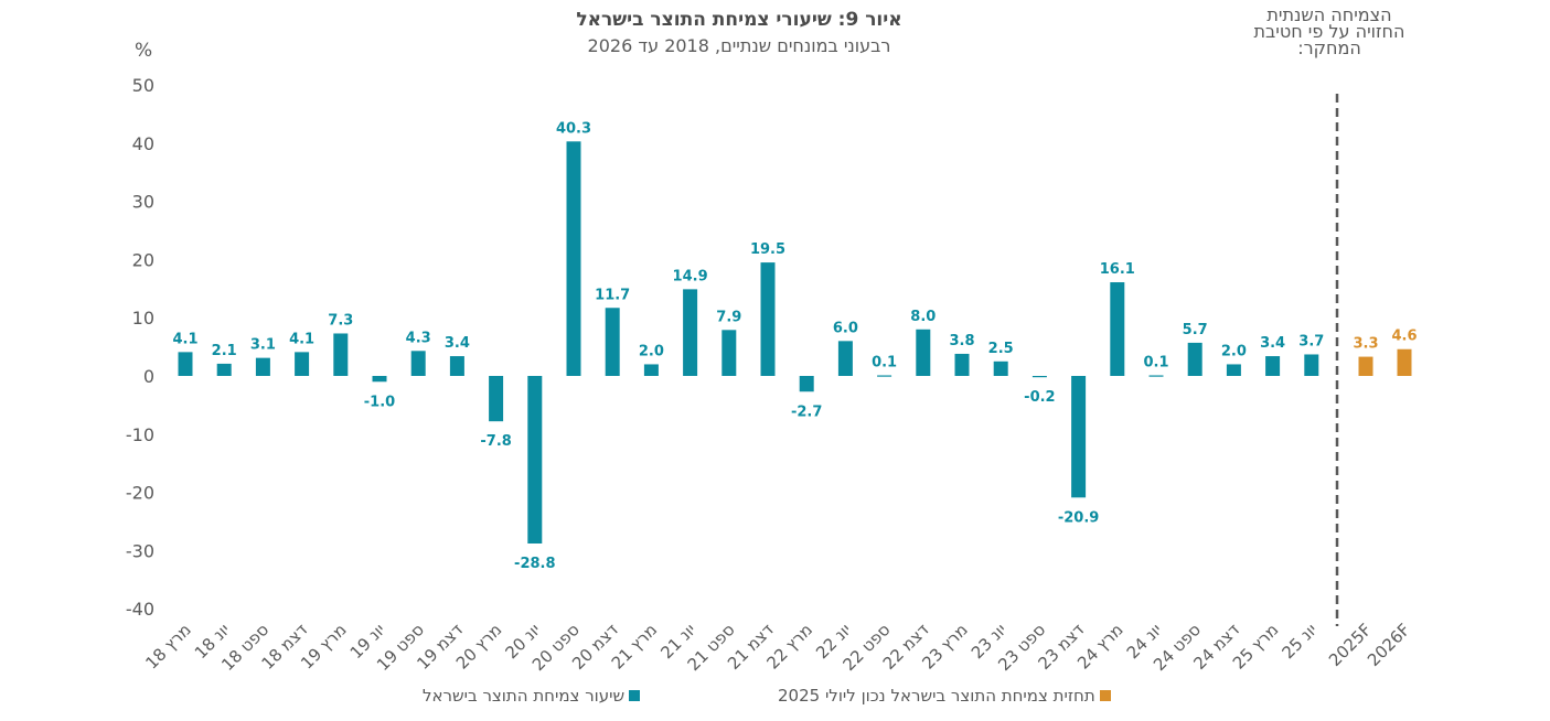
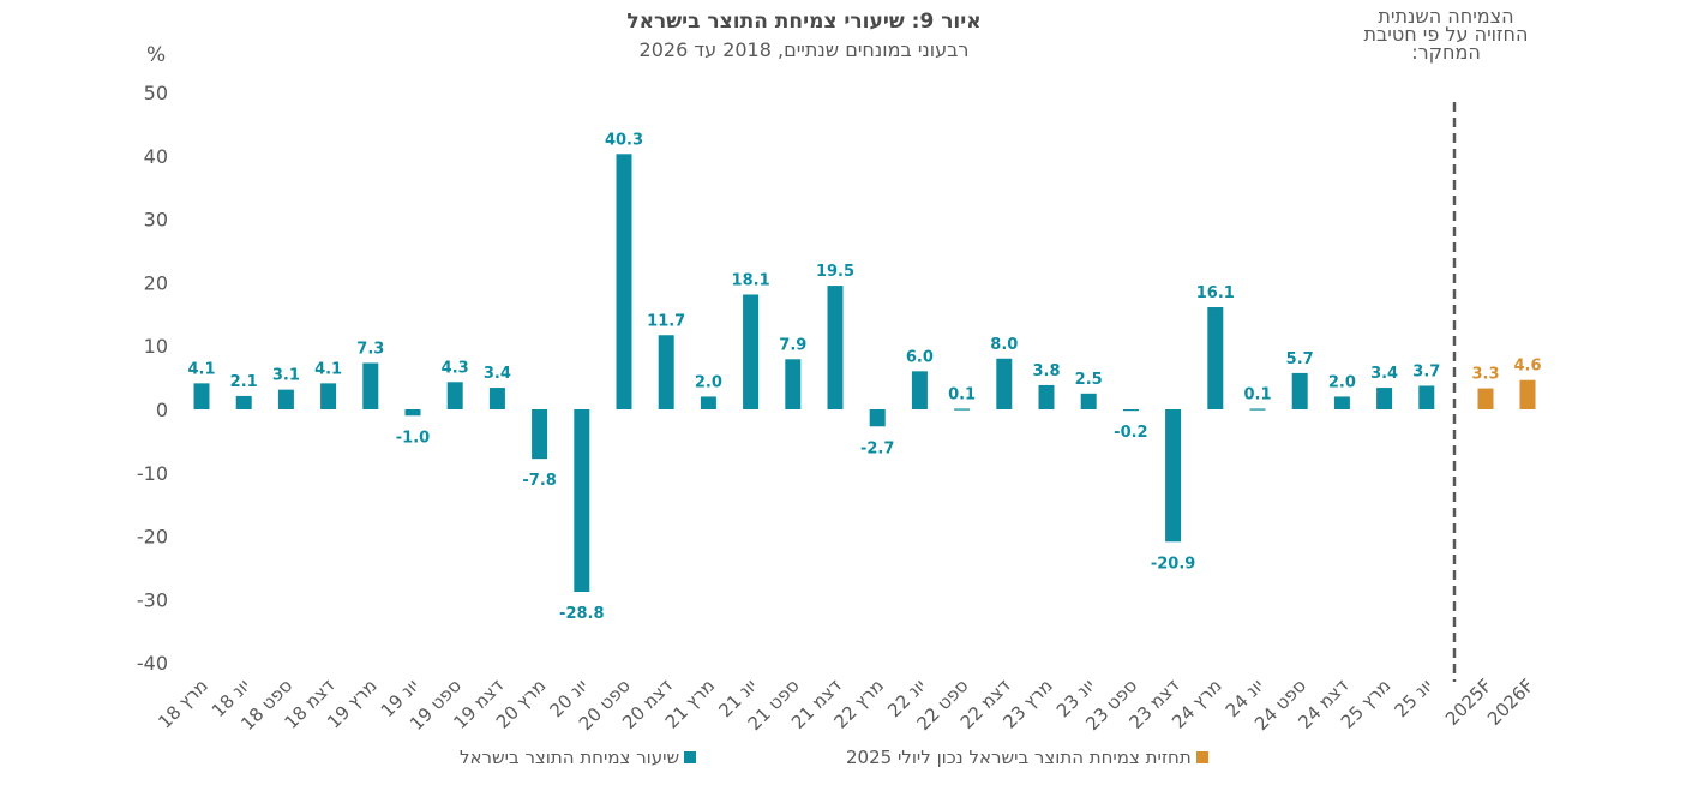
שיעור צמיחת התוצר בישראל/יונ 21: 14.9 -> 18.1
